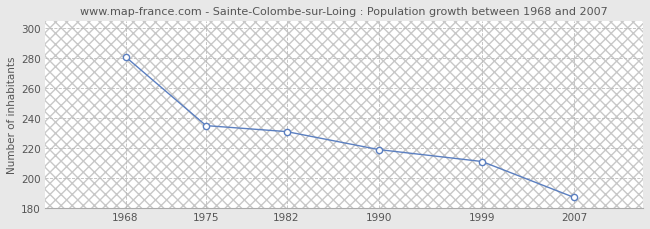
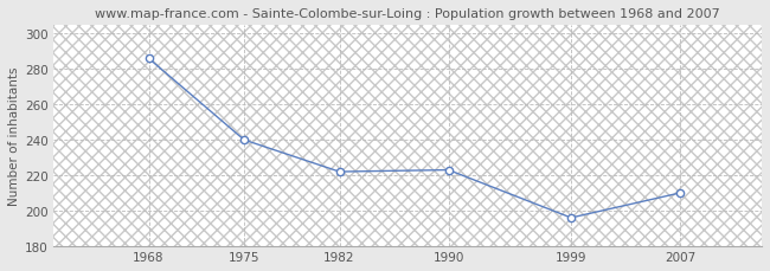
1968: 281 -> 286
1975: 235 -> 240
1982: 231 -> 222
1990: 219 -> 223
1999: 211 -> 196
2007: 187 -> 210
